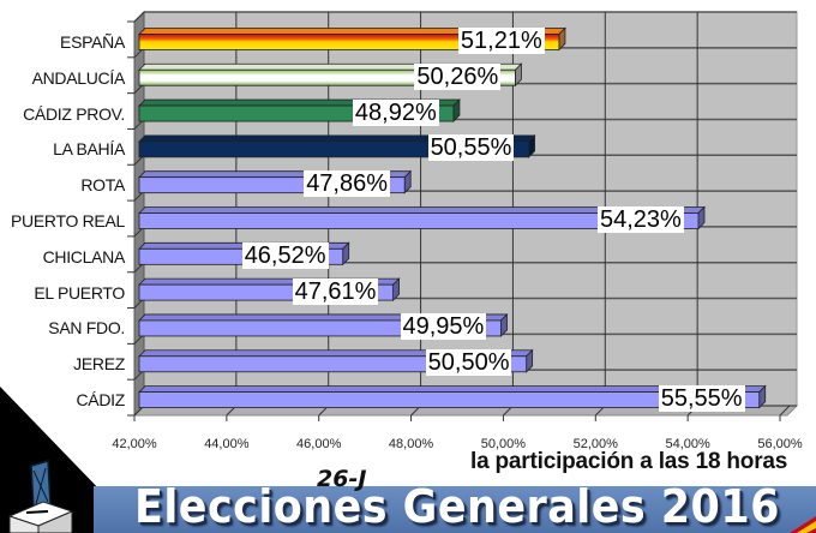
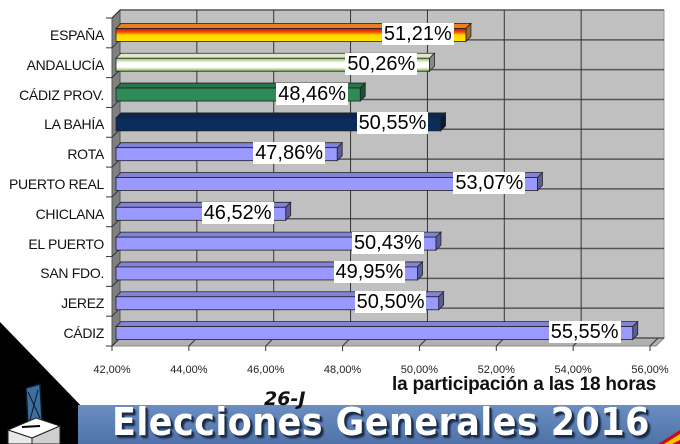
CÁDIZ PROV.: 48,92% -> 48,46%
PUERTO REAL: 54,23% -> 53,07%
EL PUERTO: 47,61% -> 50,43%
